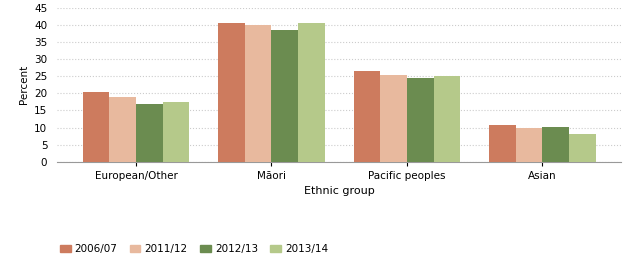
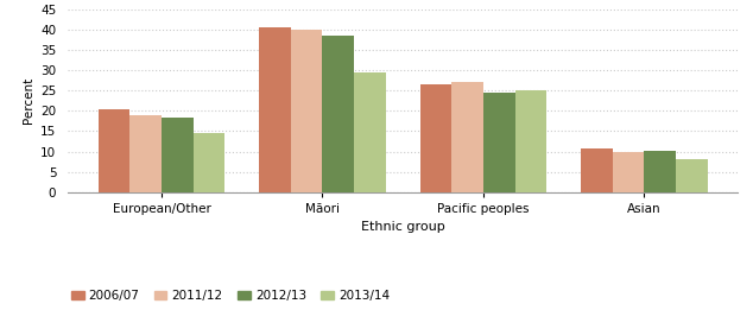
2012/13/European/Other: 17.0 -> 18.5
2013/14/European/Other: 17.5 -> 14.5
2013/14/Māori: 40.7 -> 29.5
2011/12/Pacific peoples: 25.5 -> 27.0
